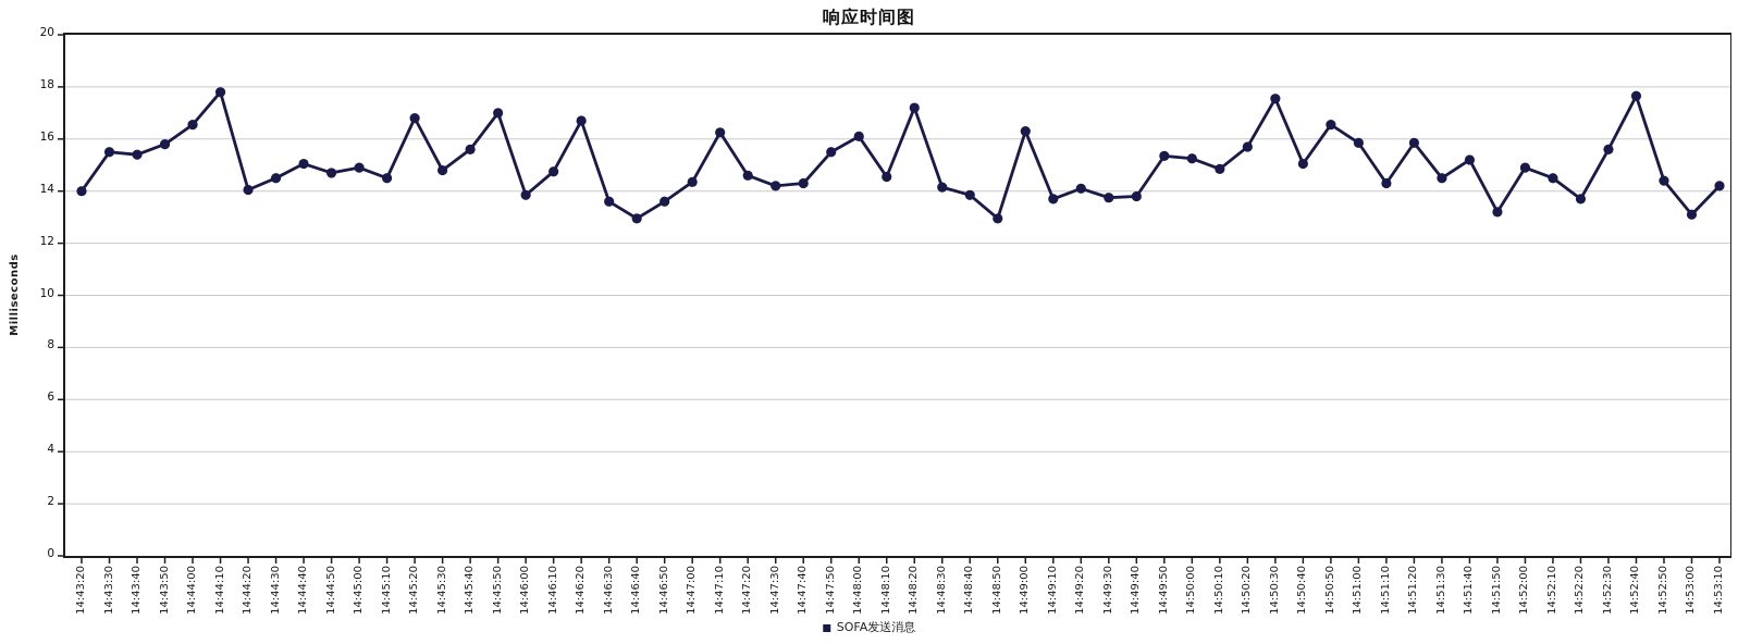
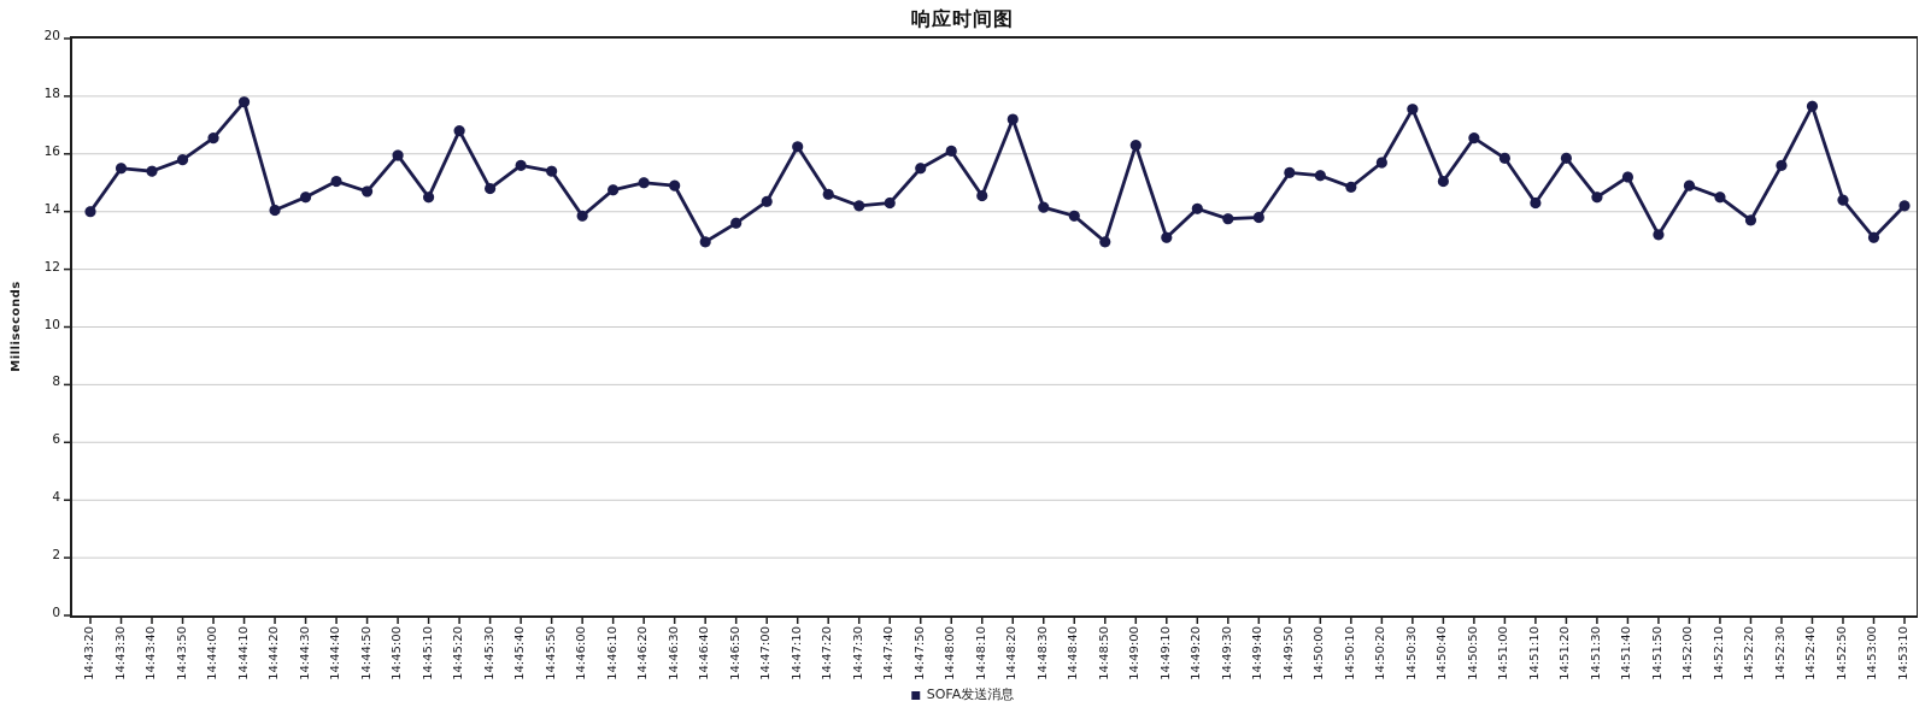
14:45:00: 14.9 -> 15.9
14:45:50: 17.0 -> 15.4
14:46:20: 16.7 -> 15.0
14:46:30: 13.6 -> 14.9
14:49:10: 13.7 -> 13.1
